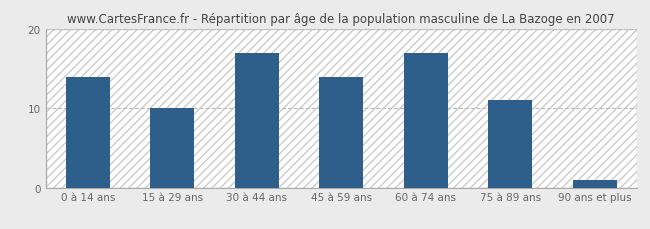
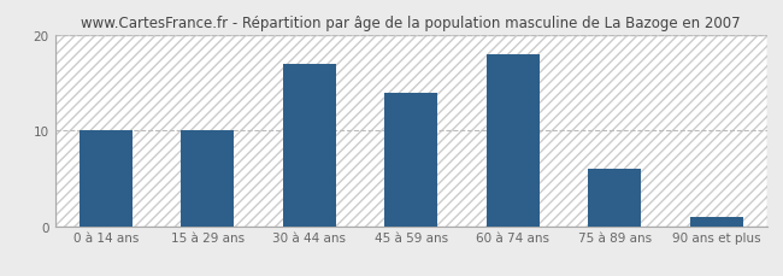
0 à 14 ans: 14 -> 10
60 à 74 ans: 17 -> 18
75 à 89 ans: 11 -> 6
